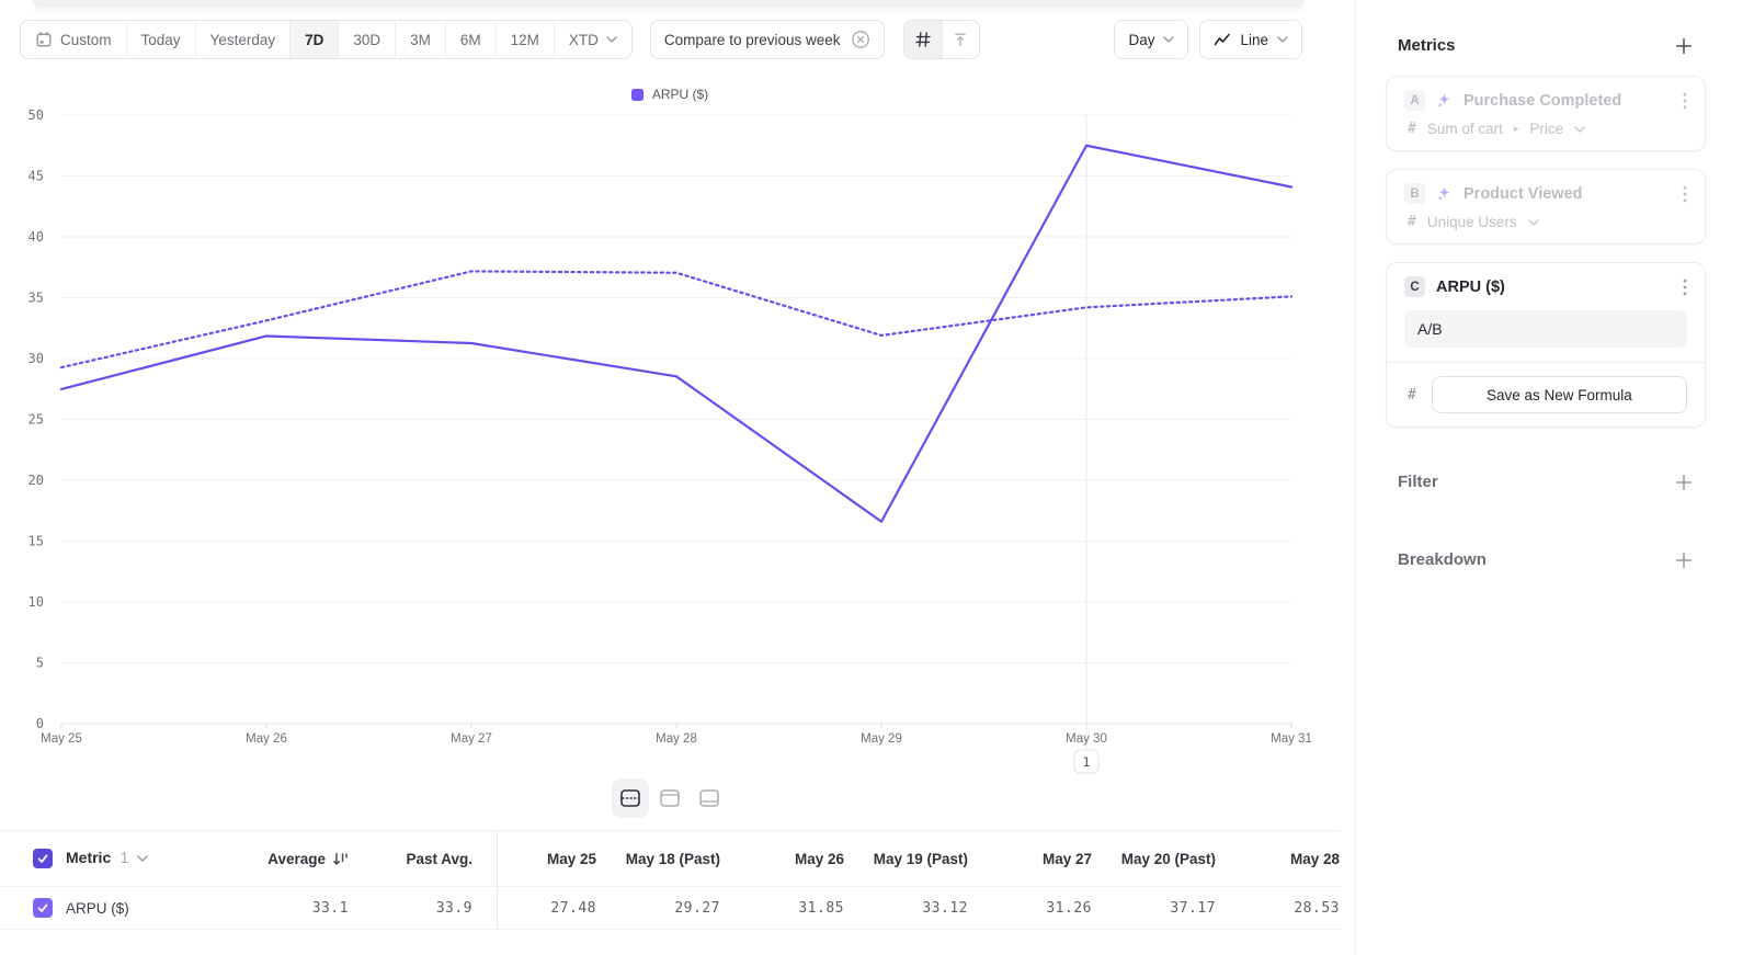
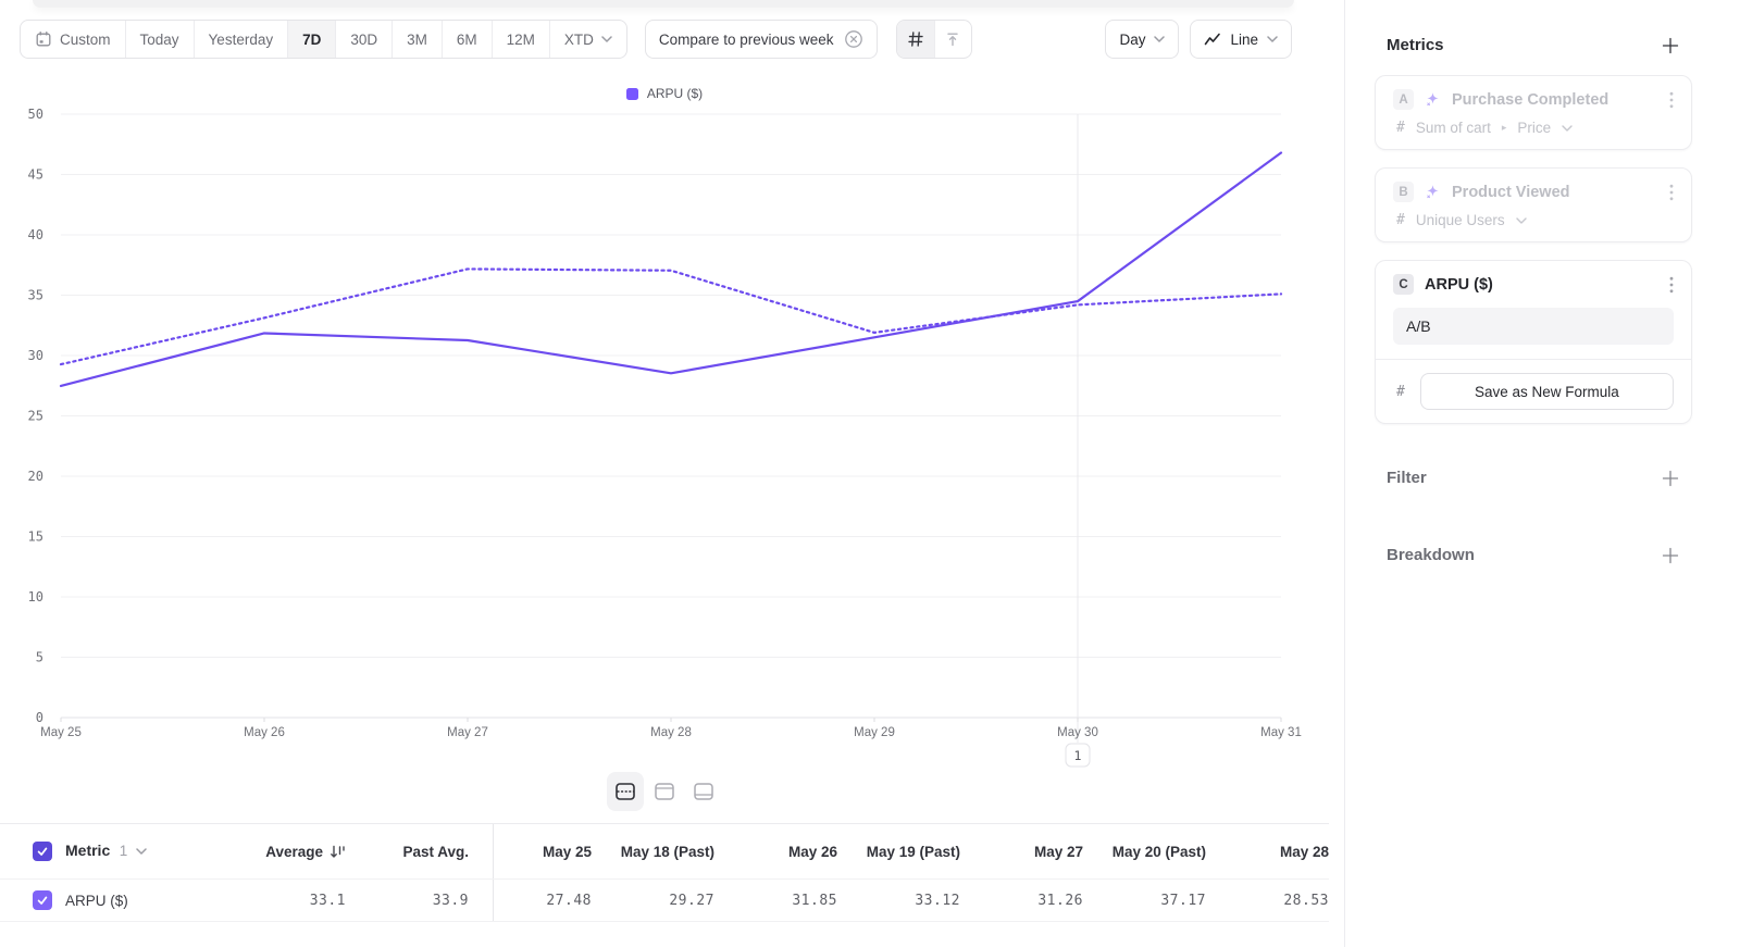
ARPU ($)/May 29: 16.6 -> 31.5
ARPU ($)/May 30: 47.5 -> 34.5
ARPU ($)/May 31: 44.1 -> 46.8
